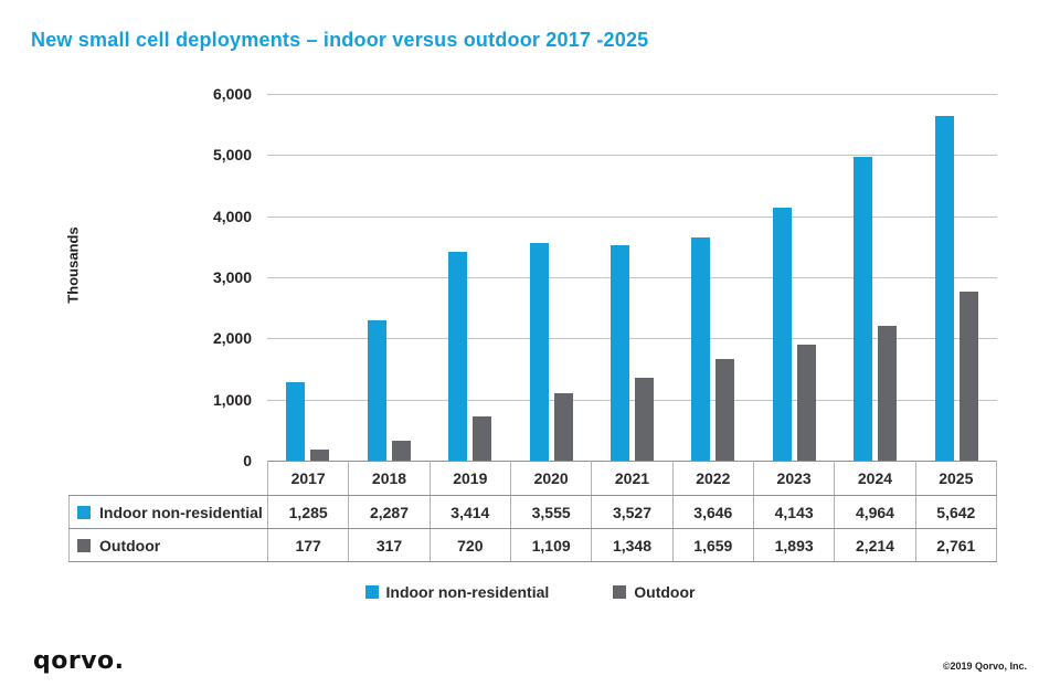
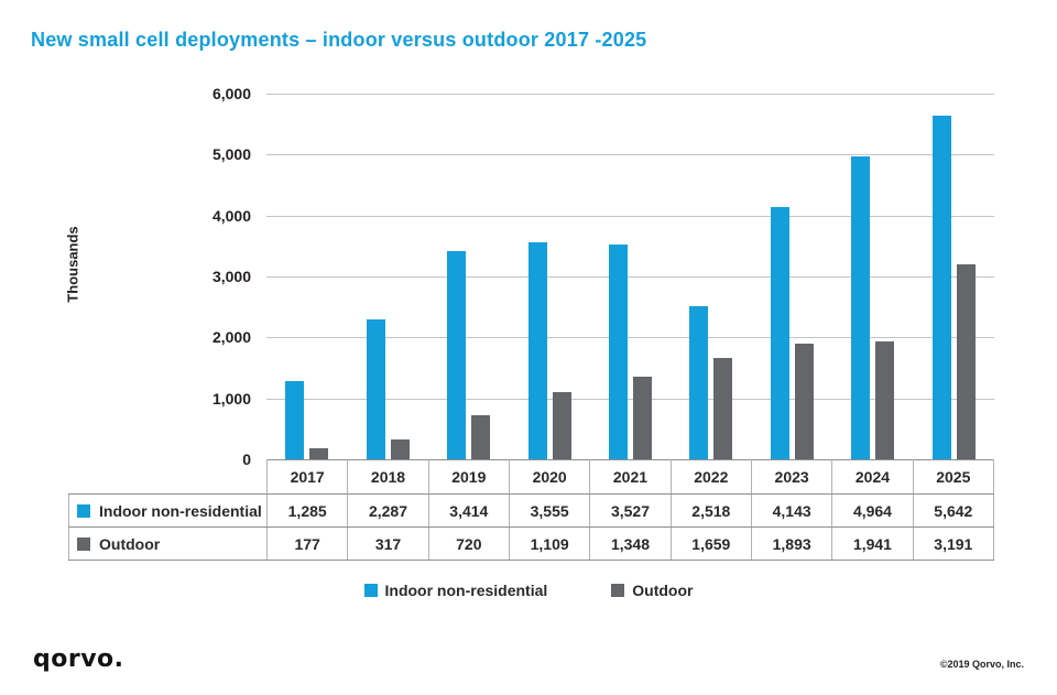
Indoor non-residential/2022: 3,646 -> 2,518
Outdoor/2024: 2,214 -> 1,941
Outdoor/2025: 2,761 -> 3,191
